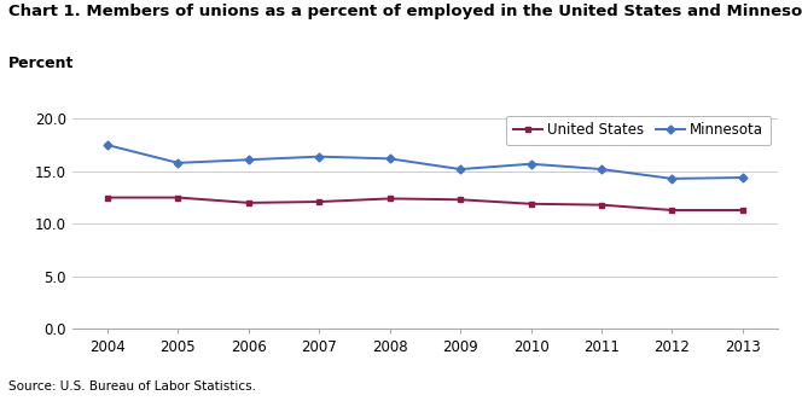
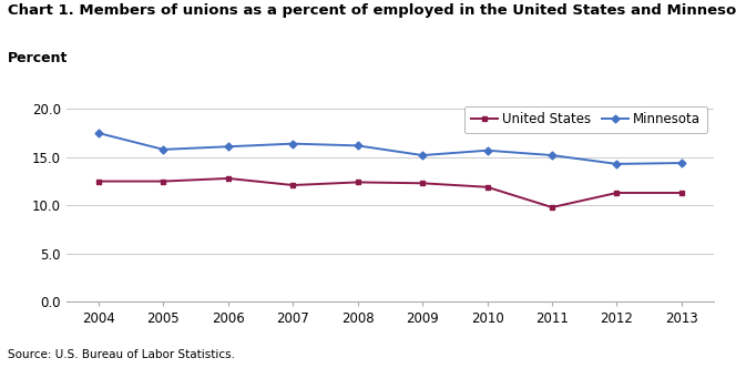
United States/2006: 12.0 -> 12.8
United States/2011: 11.8 -> 9.8
